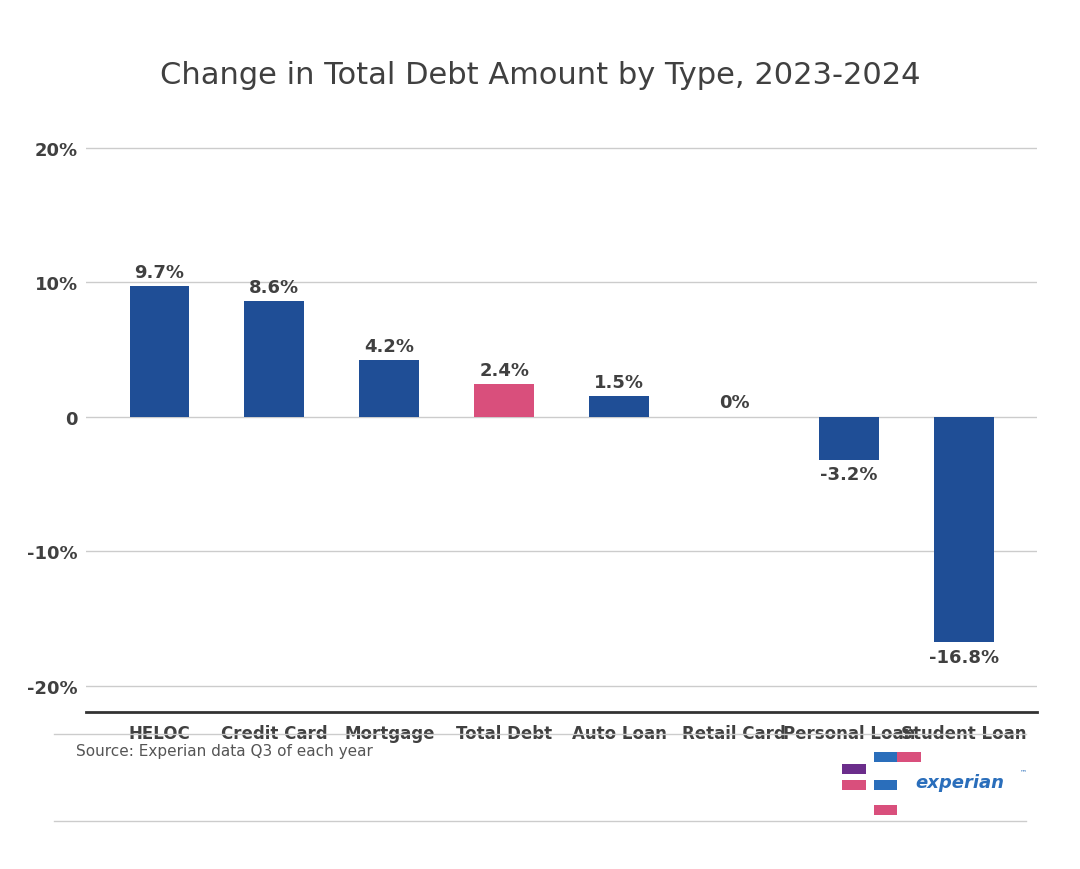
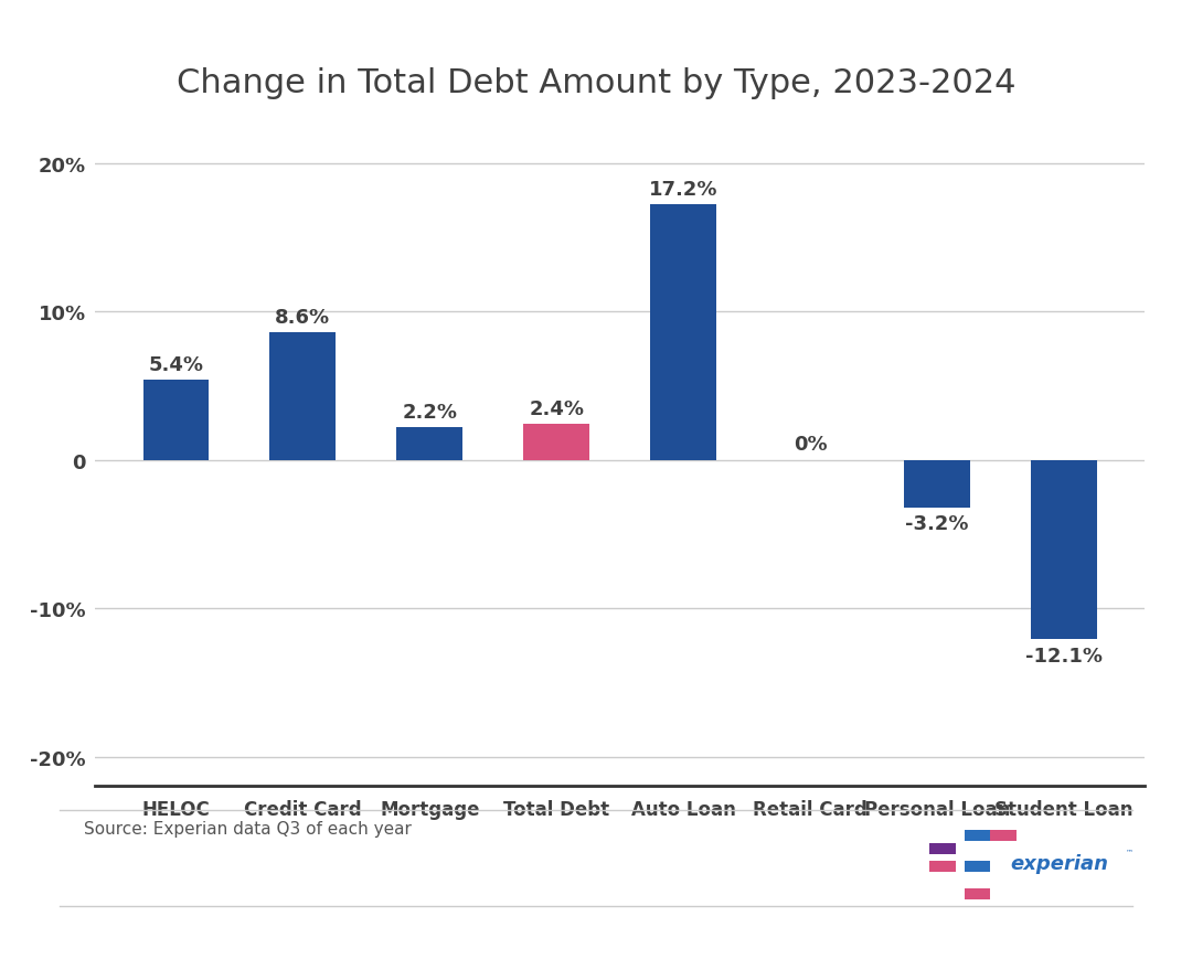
HELOC: 9.7% -> 5.4%
Mortgage: 4.2% -> 2.2%
Auto Loan: 1.5% -> 17.2%
Student Loan: -16.8% -> -12.1%
